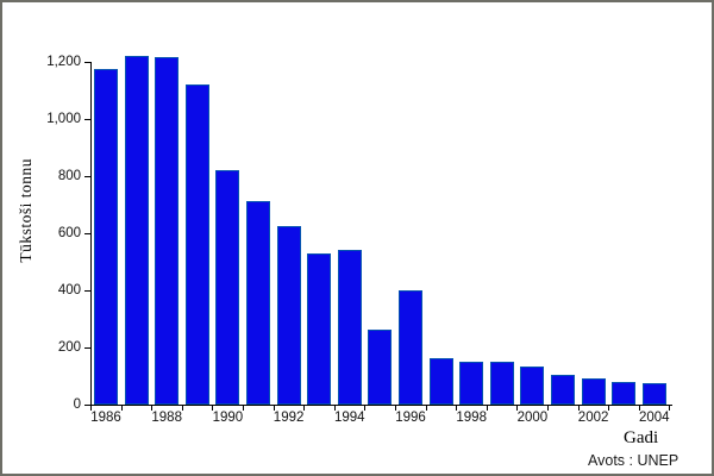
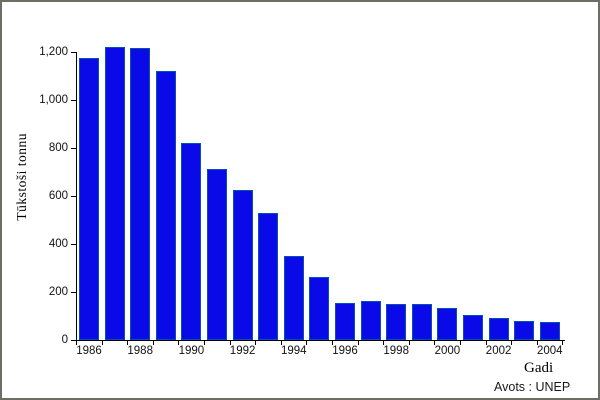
1994: 540 -> 350
1996: 400 -> 160
